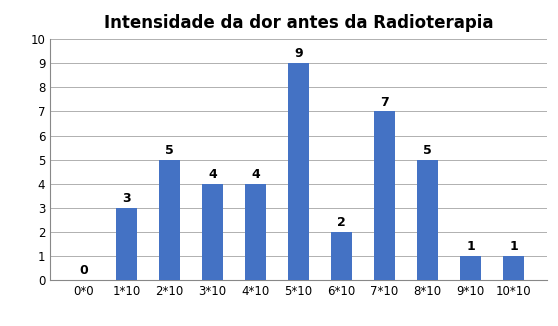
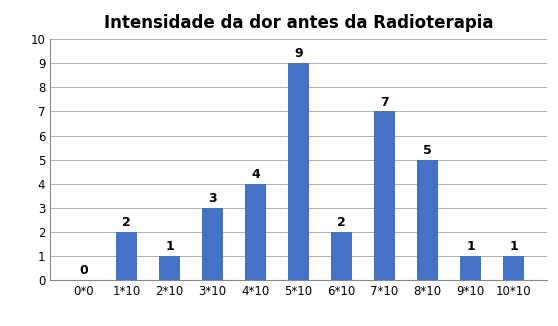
1*10: 3 -> 2
2*10: 5 -> 1
3*10: 4 -> 3
